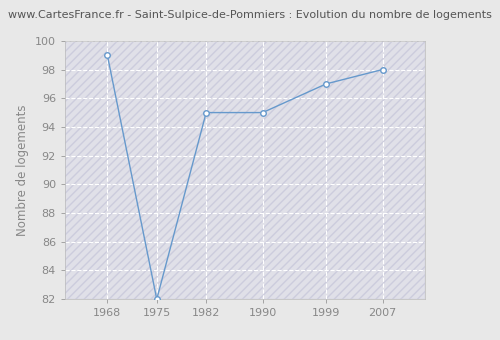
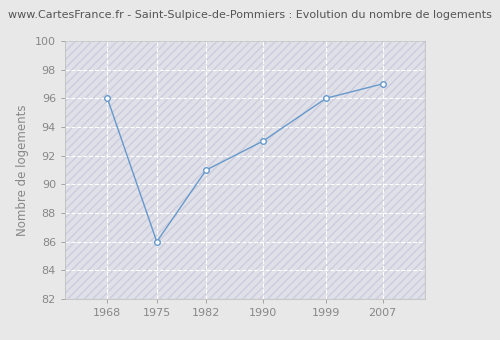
1968: 99 -> 96
1975: 82 -> 86
1982: 95 -> 91
1990: 95 -> 93
1999: 97 -> 96
2007: 98 -> 97
